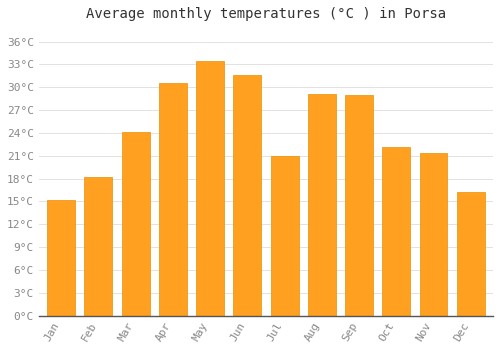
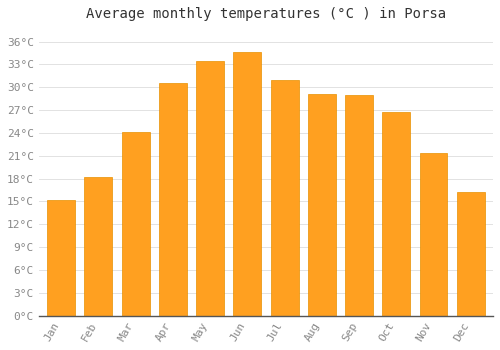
Jun: 31.6°C -> 34.6°C
Jul: 21.0°C -> 30.9°C
Oct: 22.2°C -> 26.7°C
